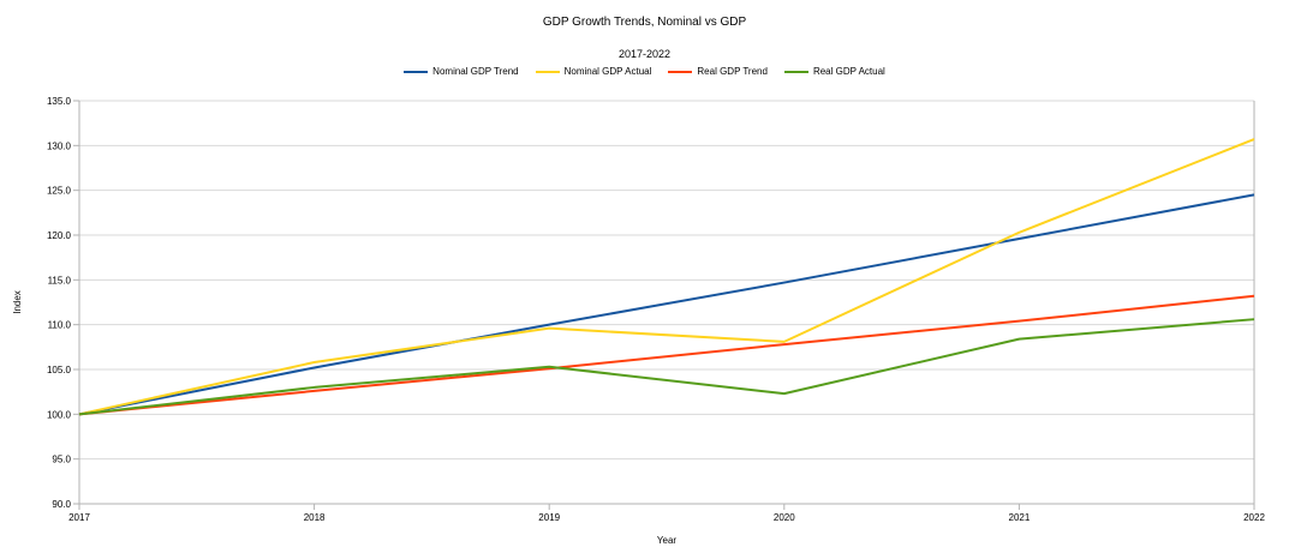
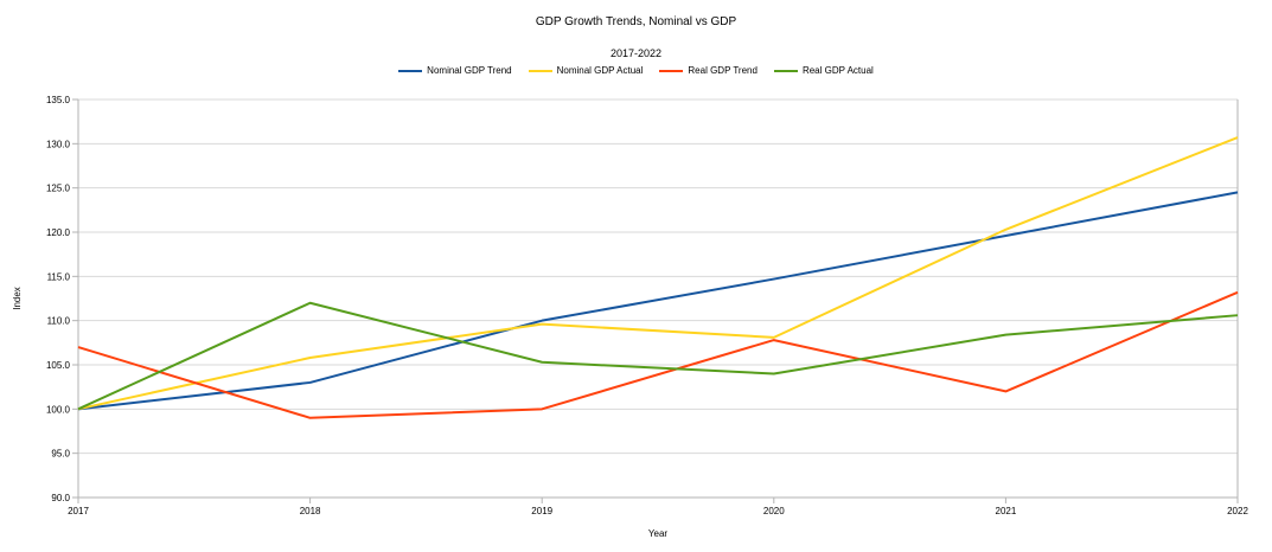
Real GDP Trend/2017: 100 -> 107
Nominal GDP Trend/2018: 105 -> 103
Real GDP Trend/2018: 103 -> 99
Real GDP Actual/2018: 103 -> 112
Real GDP Trend/2019: 105 -> 100
Real GDP Actual/2020: 102 -> 104
Real GDP Trend/2021: 110 -> 102
